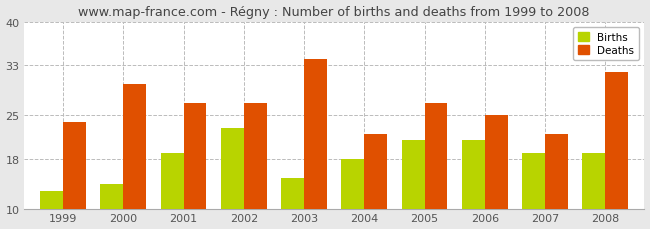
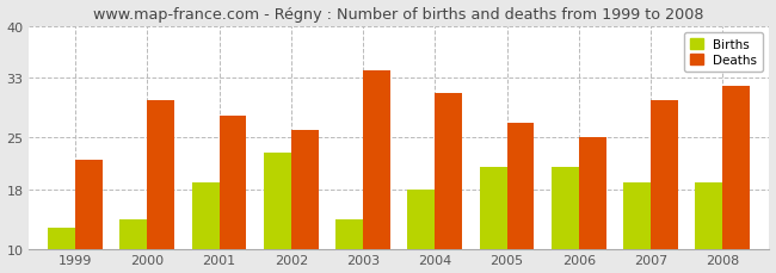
Deaths/1999: 24 -> 22
Deaths/2001: 27 -> 28
Deaths/2002: 27 -> 26
Births/2003: 15 -> 14
Deaths/2004: 22 -> 31
Deaths/2007: 22 -> 30
